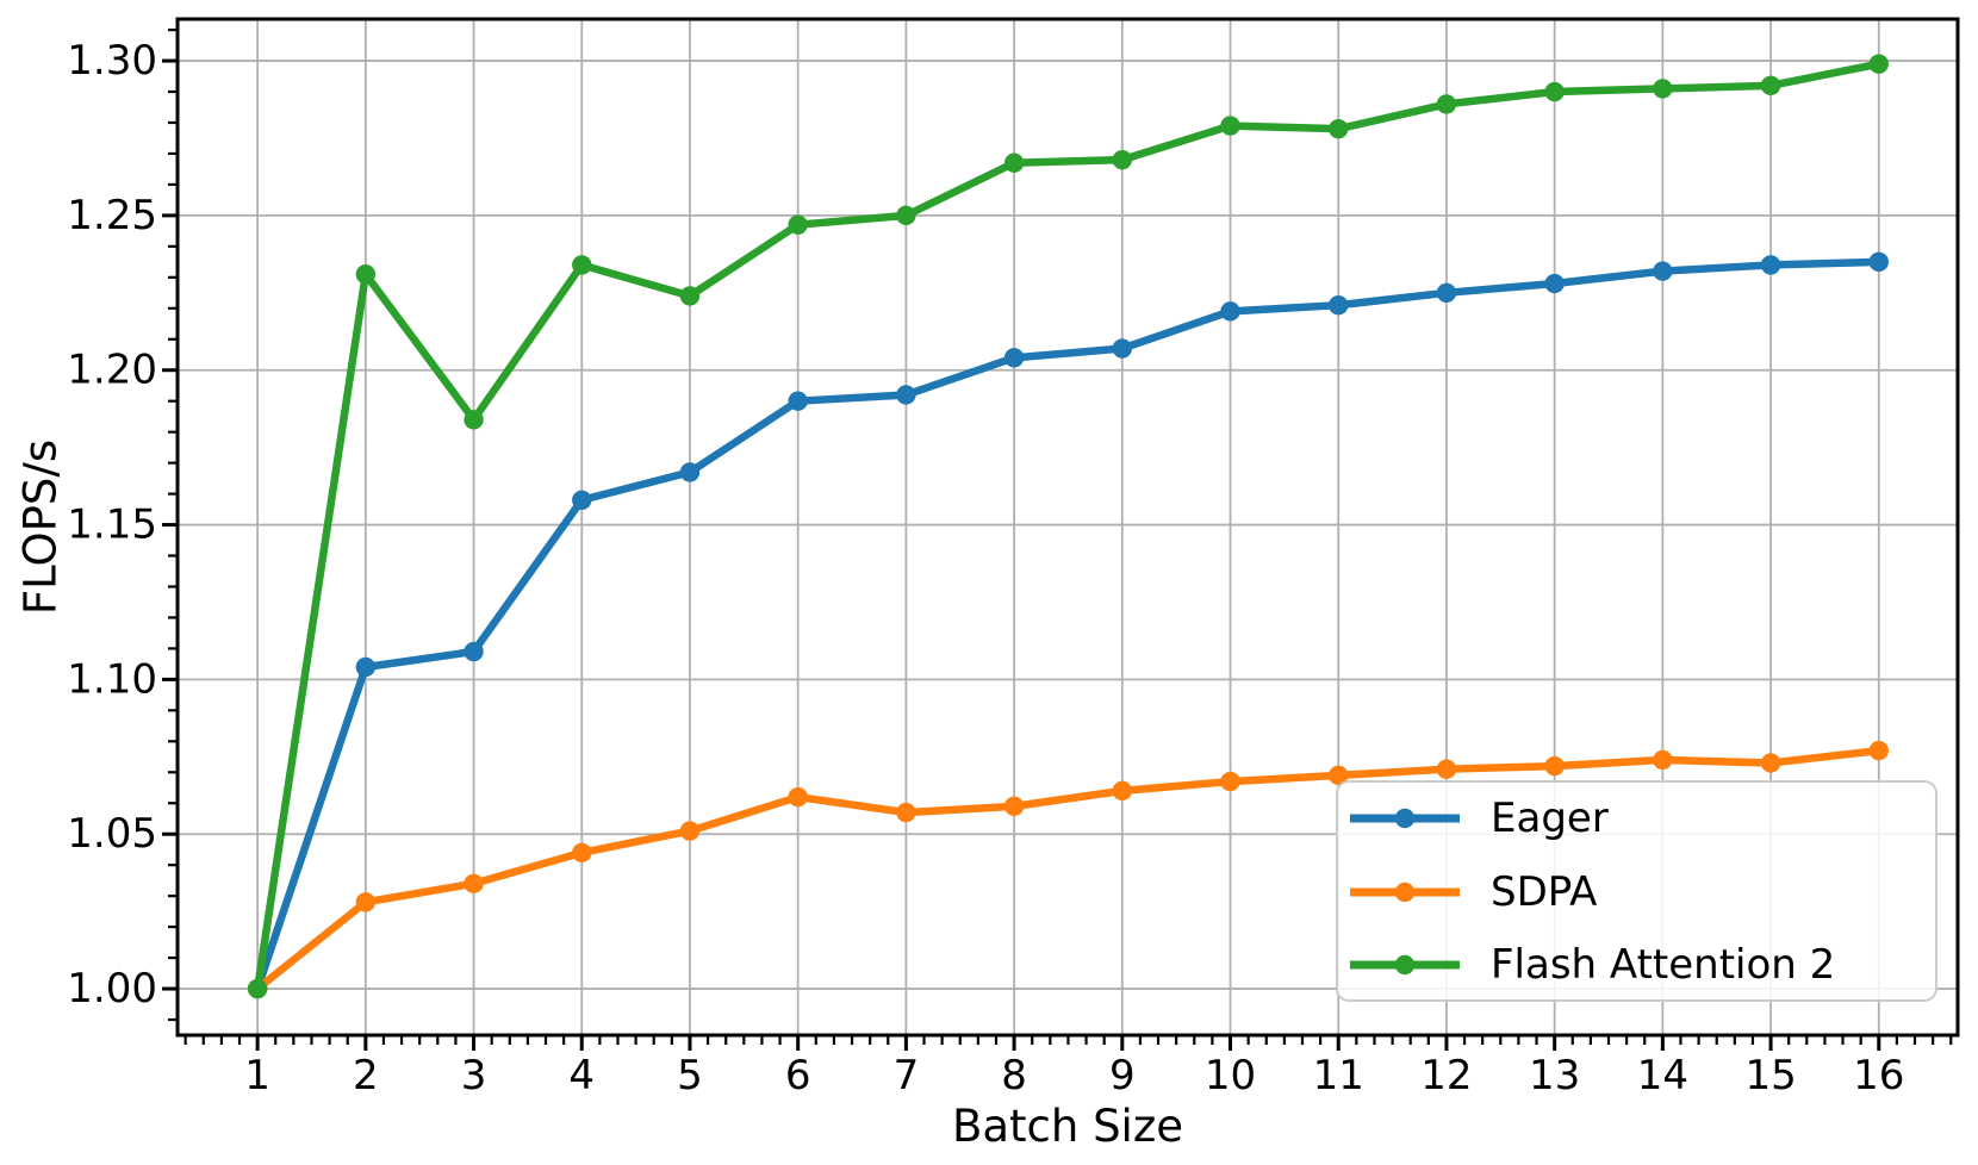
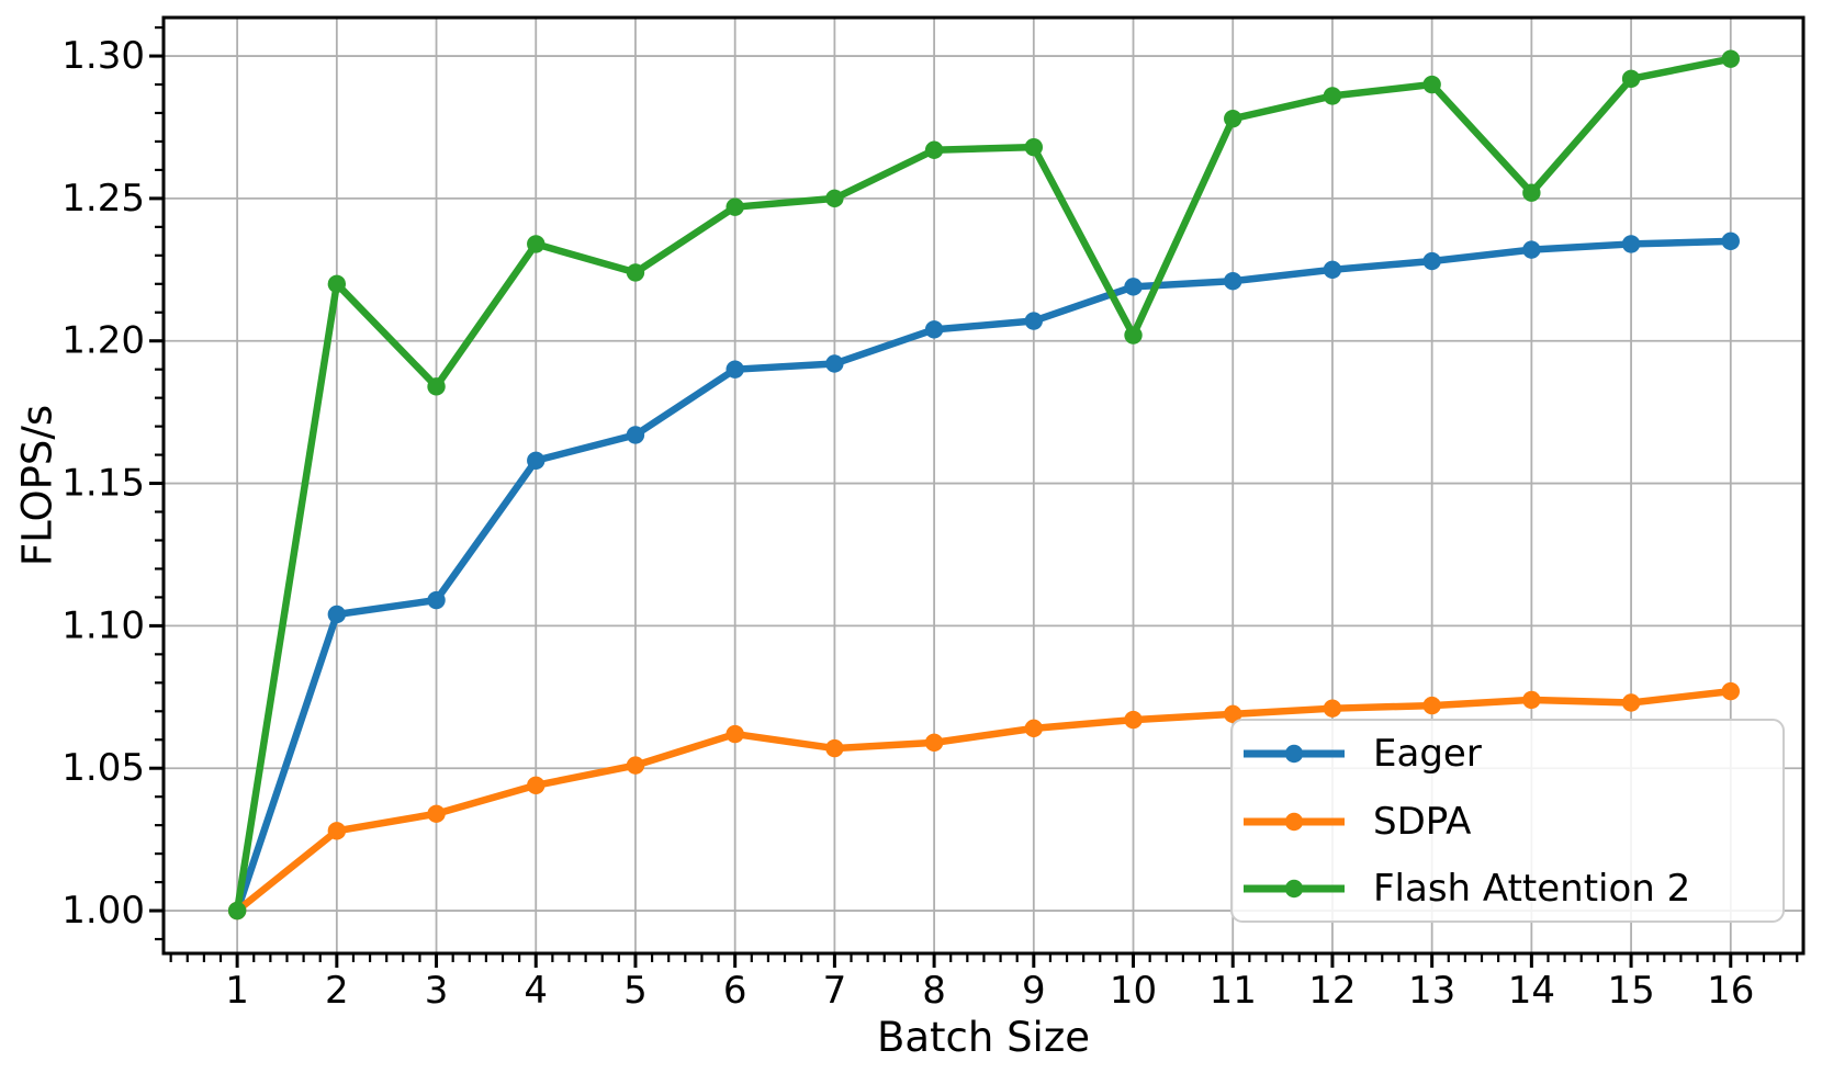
Flash Attention 2/2: 1.231 -> 1.220
Flash Attention 2/10: 1.279 -> 1.202
Flash Attention 2/14: 1.291 -> 1.252
